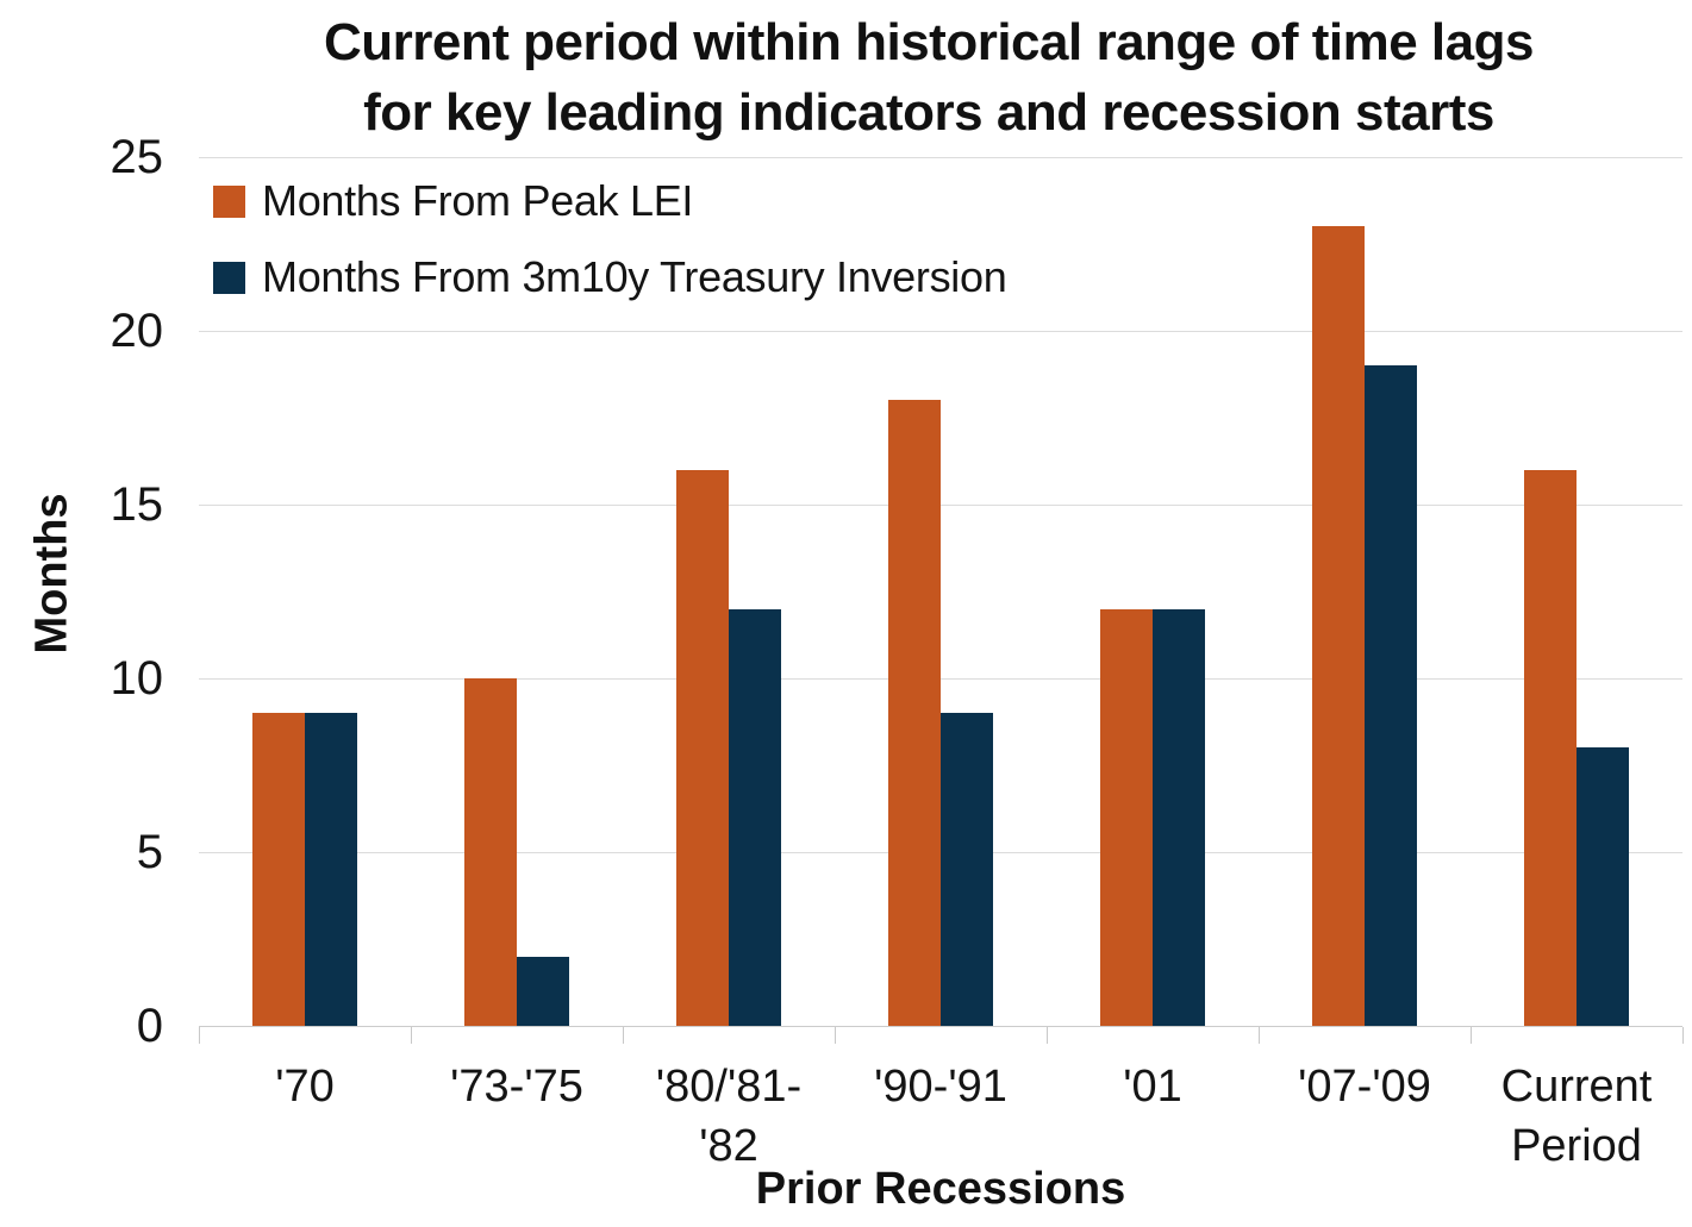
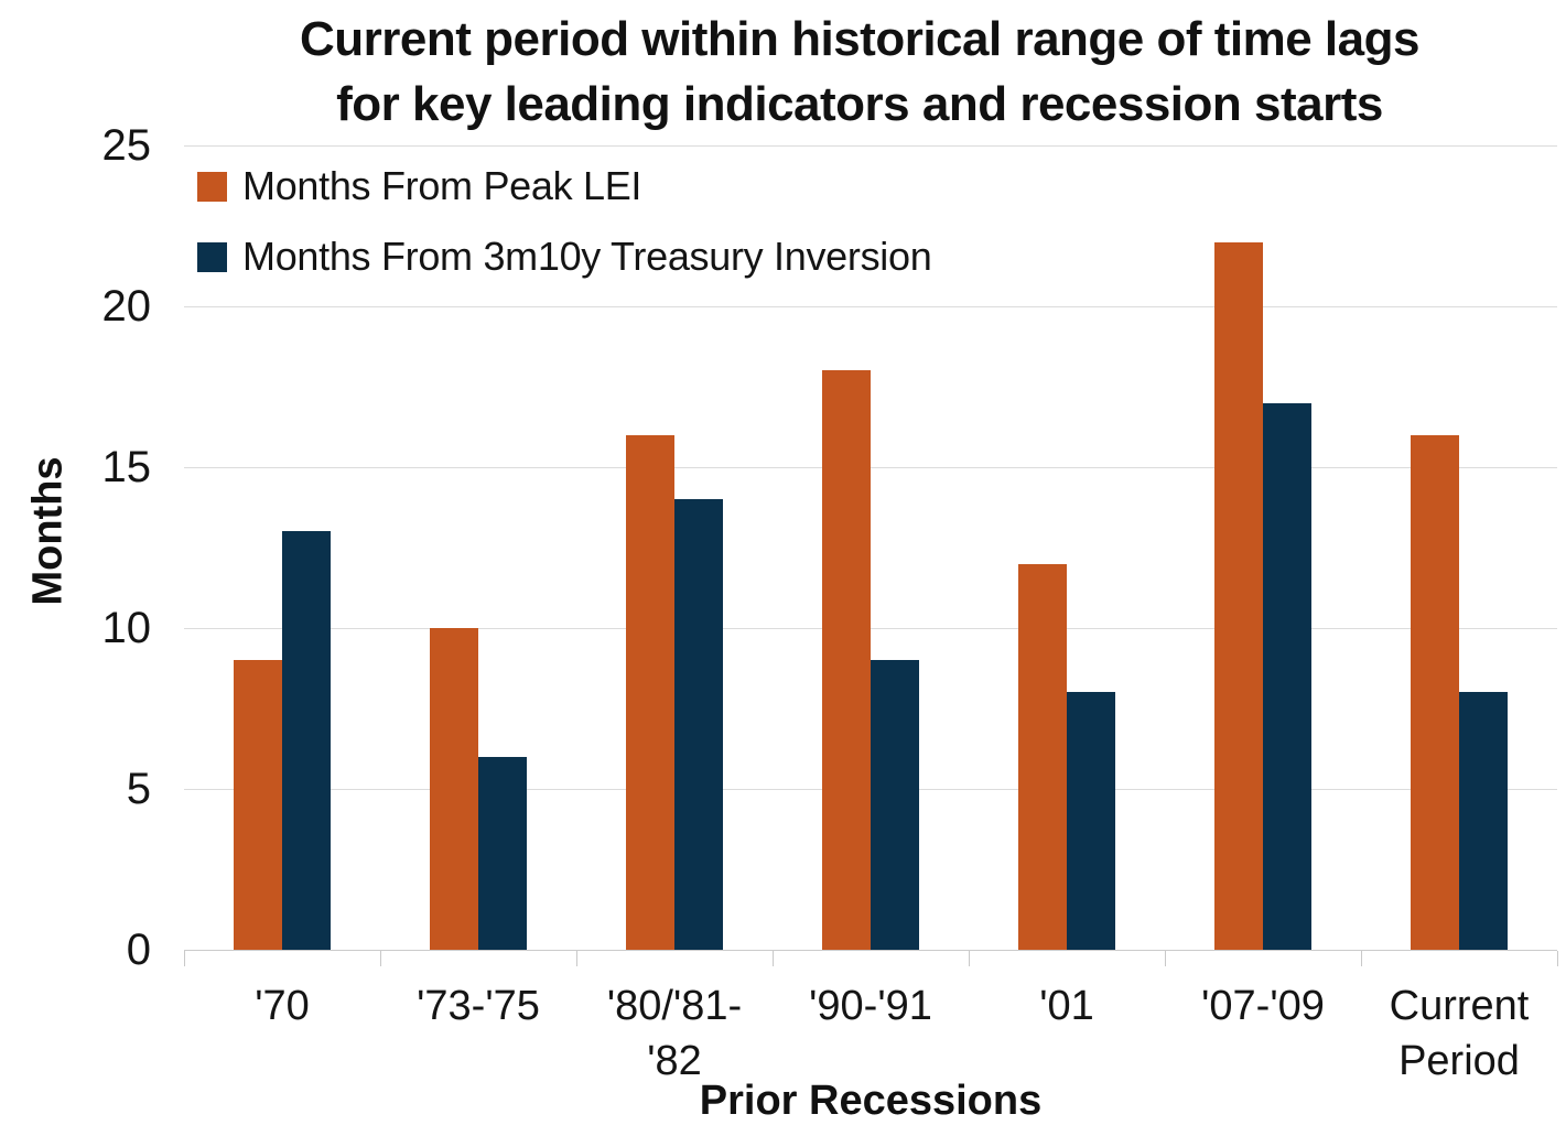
Months From 3m10y Treasury Inversion/'70: 9 -> 13
Months From 3m10y Treasury Inversion/'73-'75: 2 -> 6
Months From 3m10y Treasury Inversion/'80/'81-'82: 12 -> 14
Months From 3m10y Treasury Inversion/'01: 12 -> 8
Months From Peak LEI/'07-'09: 23 -> 22
Months From 3m10y Treasury Inversion/'07-'09: 19 -> 17
